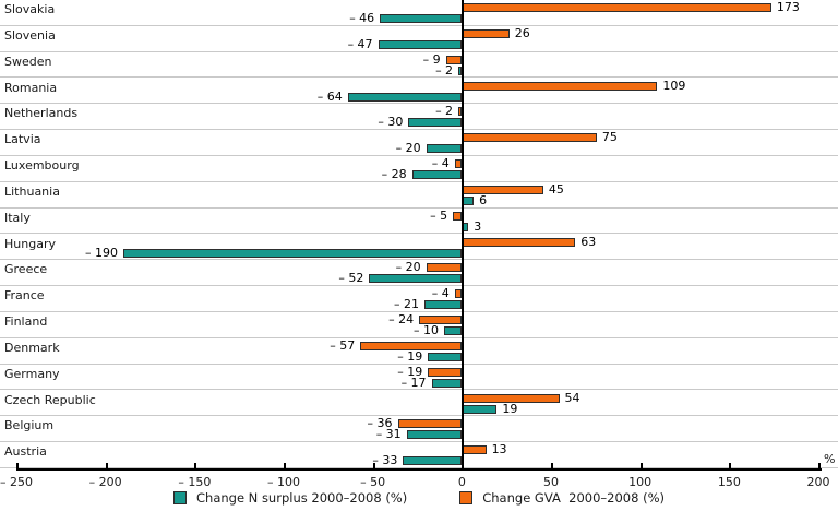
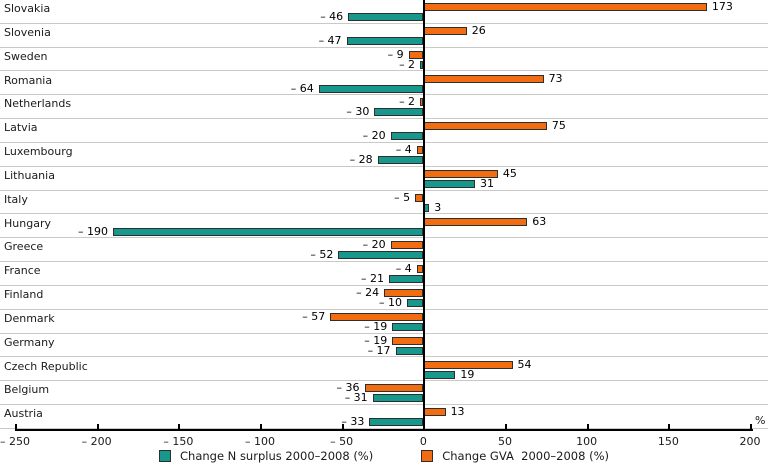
Change GVA 2000–2008 (%)/Romania: 109 -> 73
Change N surplus 2000–2008 (%)/Lithuania: 6 -> 31
